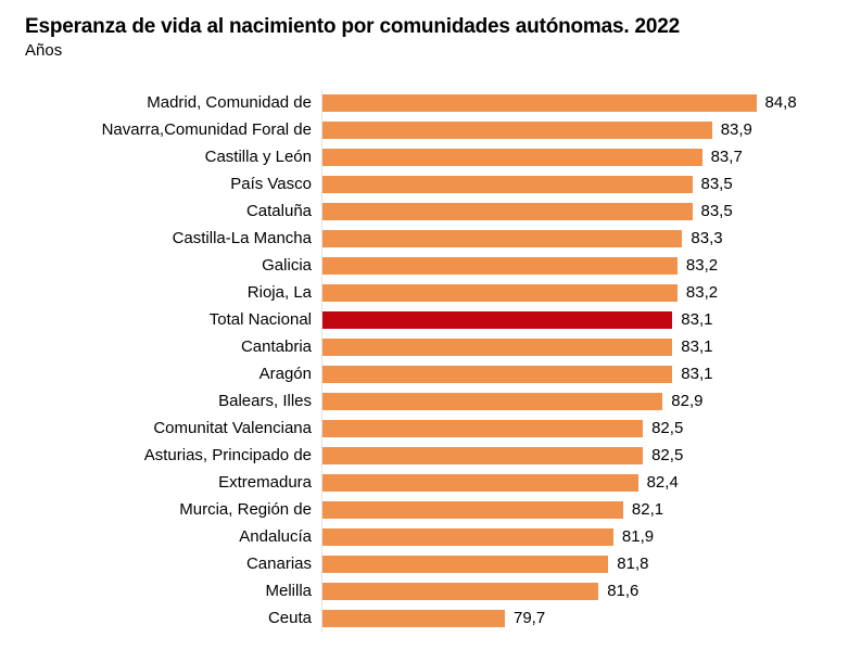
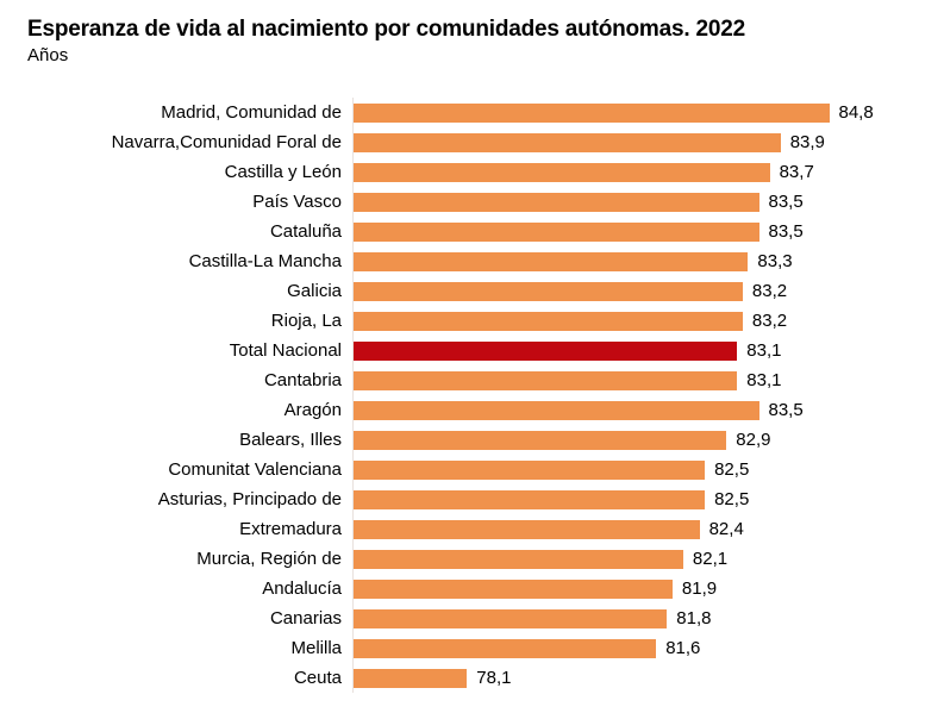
Aragón: 83,1 -> 83,5
Ceuta: 79,7 -> 78,1
